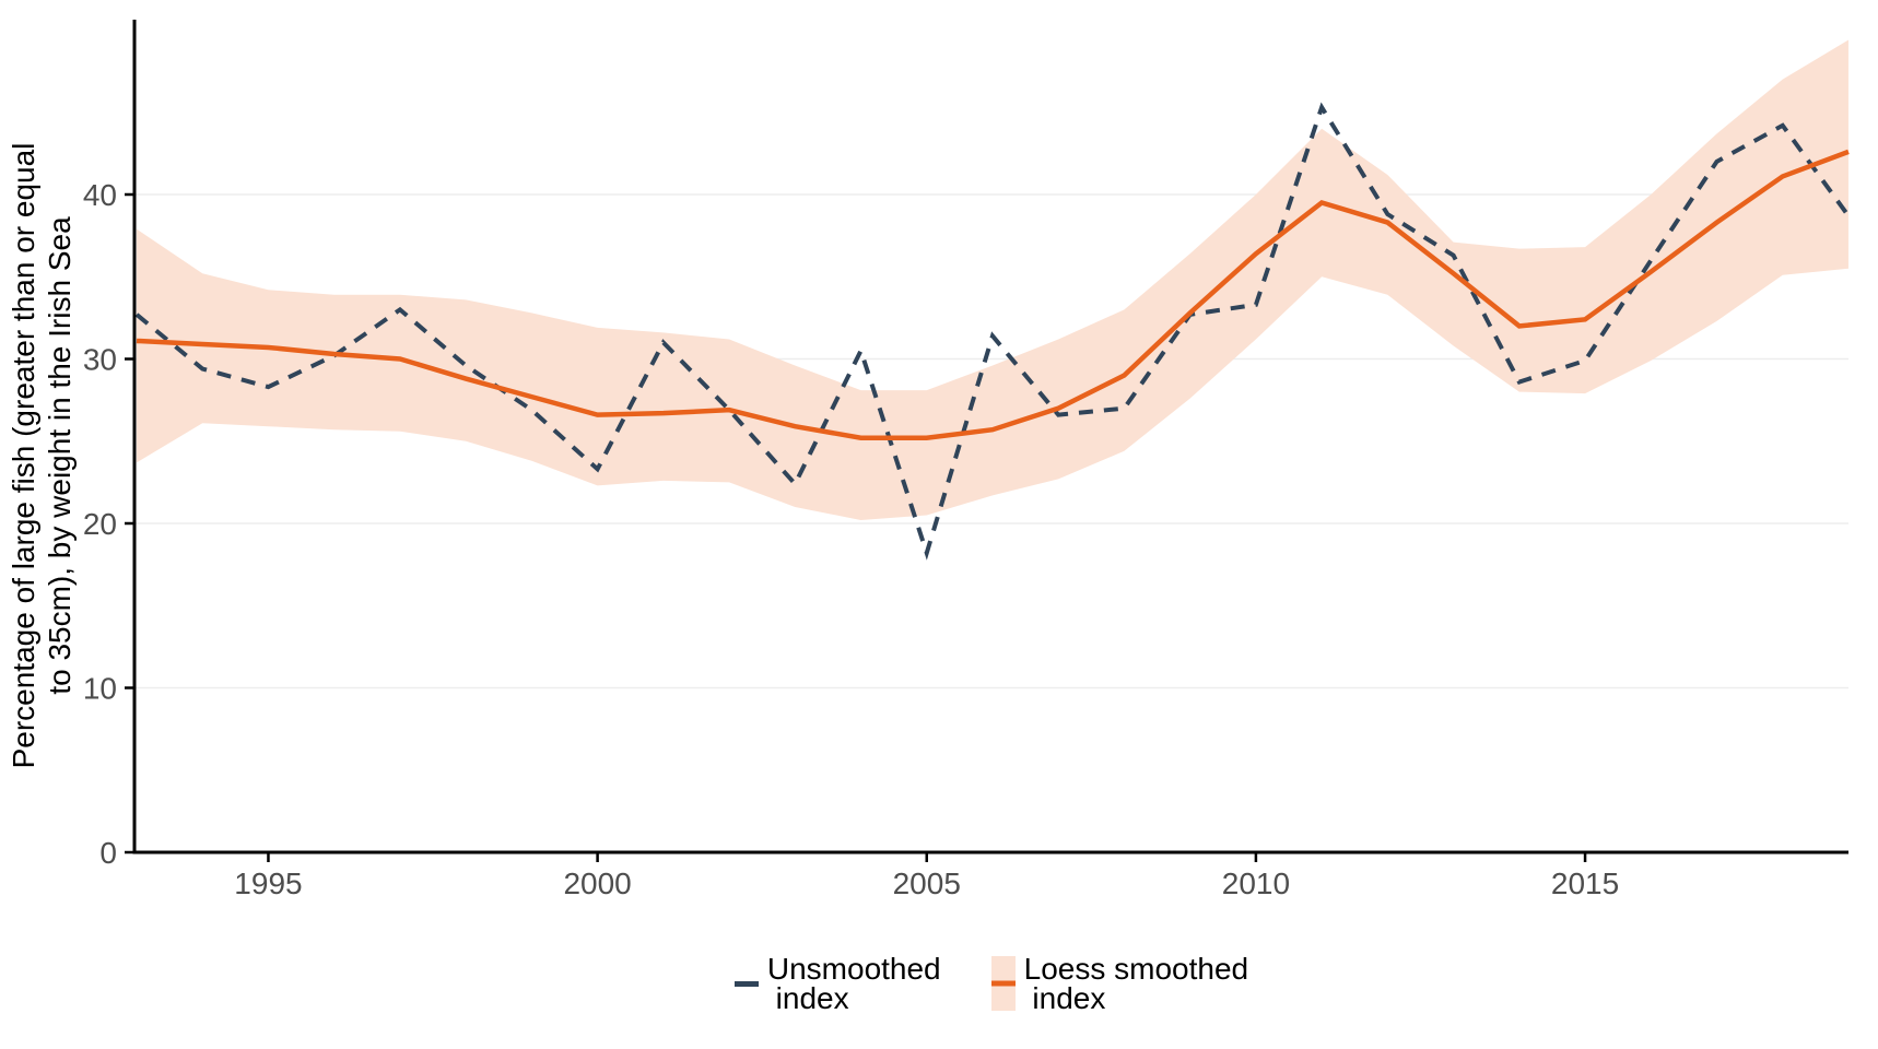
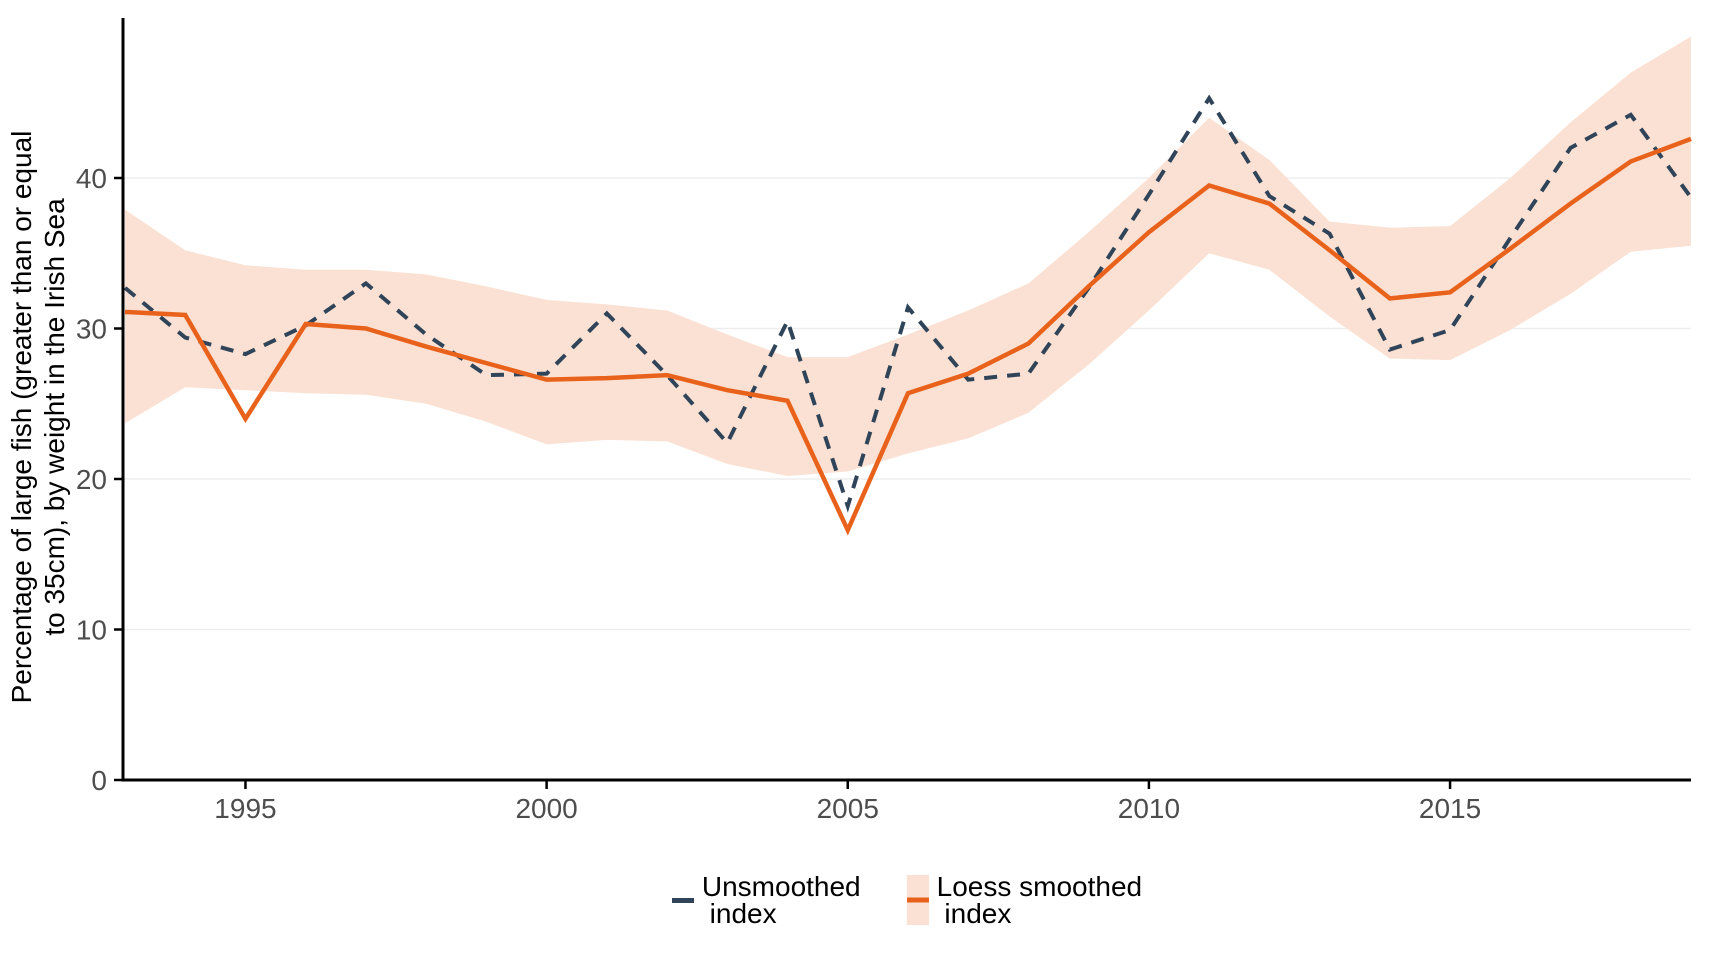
Loess smoothed index/1995: 30.7 -> 24.0
Unsmoothed index/2000: 23.3 -> 27.0
Loess smoothed index/2005: 25.2 -> 16.6
Unsmoothed index/2010: 33.3 -> 38.9
